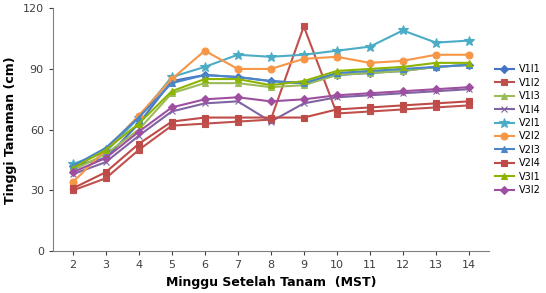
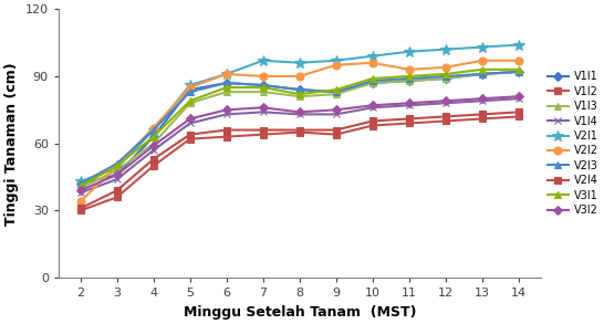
V2I2/6: 99 -> 91
V1I4/8: 64 -> 73
V1I2/9: 111 -> 64
V2I1/12: 109 -> 102
